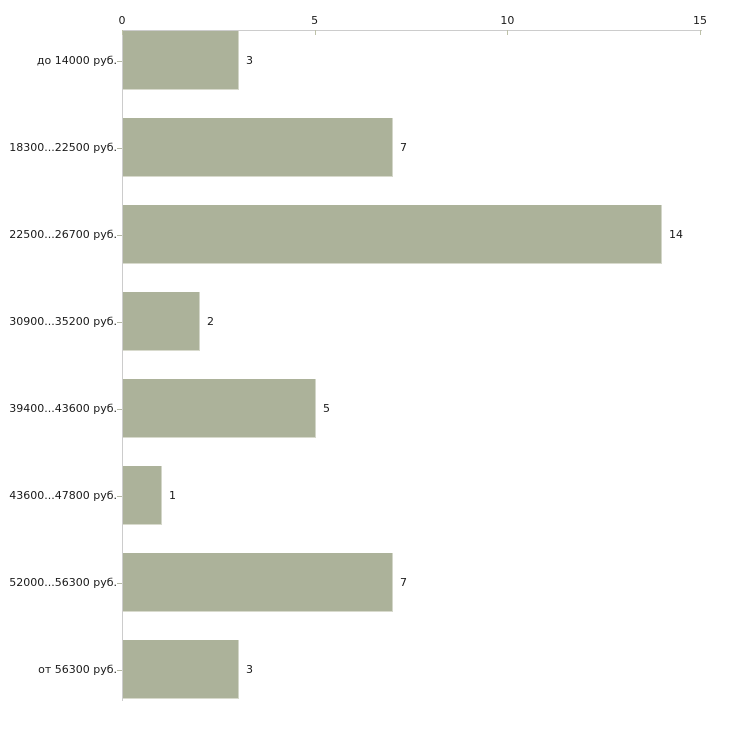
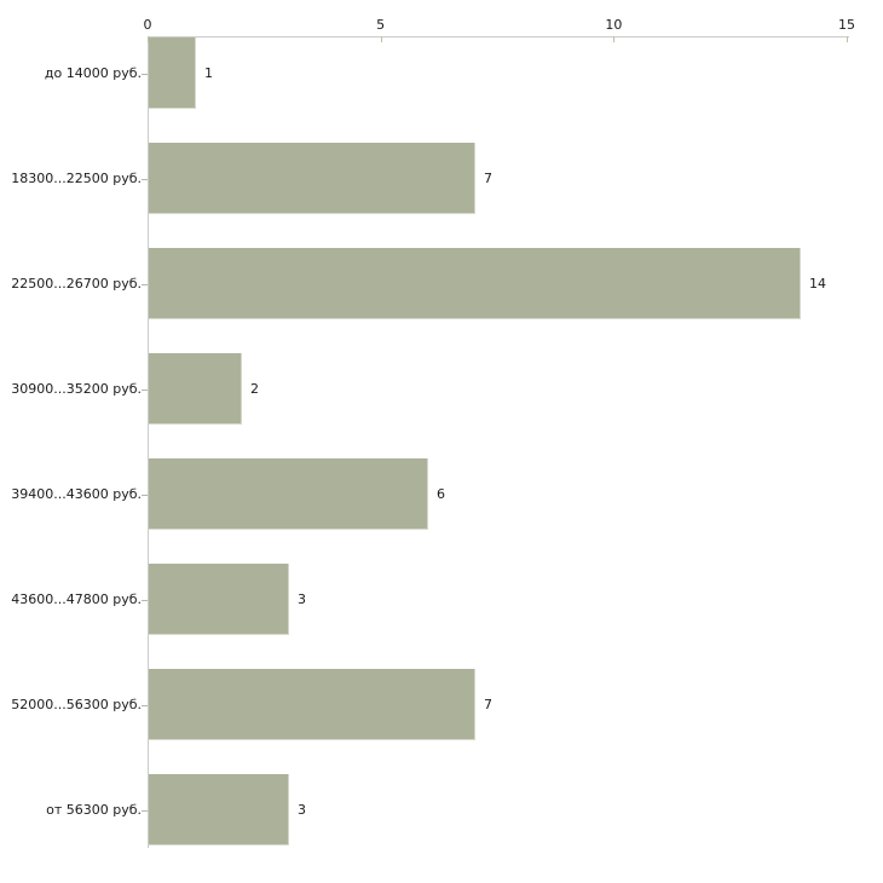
до 14000 руб.: 3 -> 1
39400...43600 руб.: 5 -> 6
43600...47800 руб.: 1 -> 3
